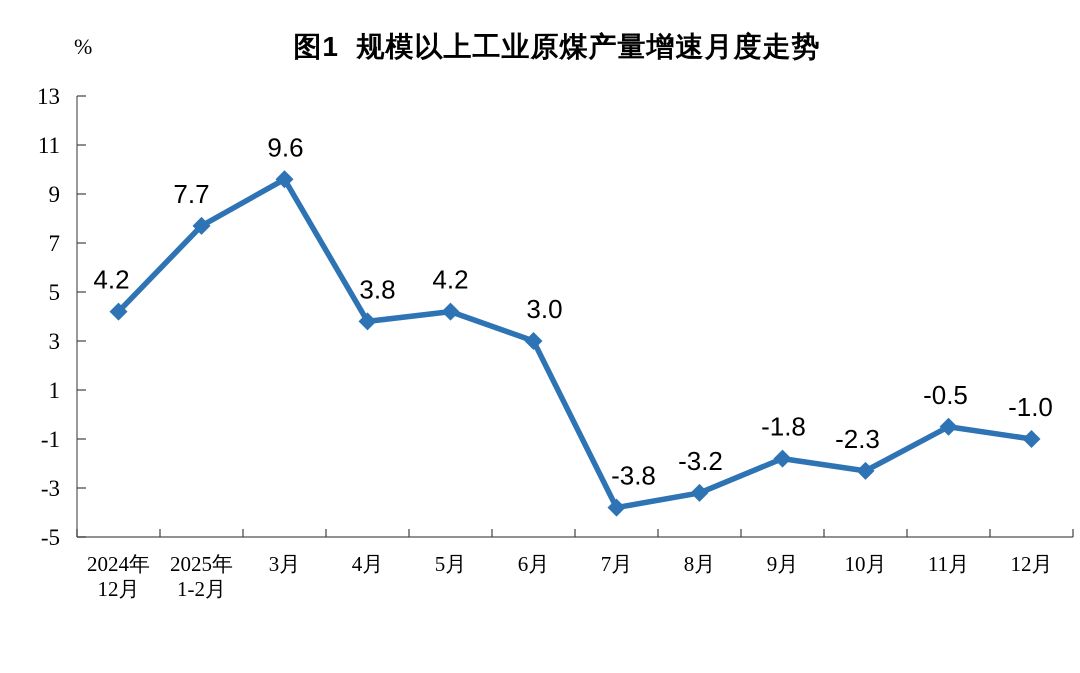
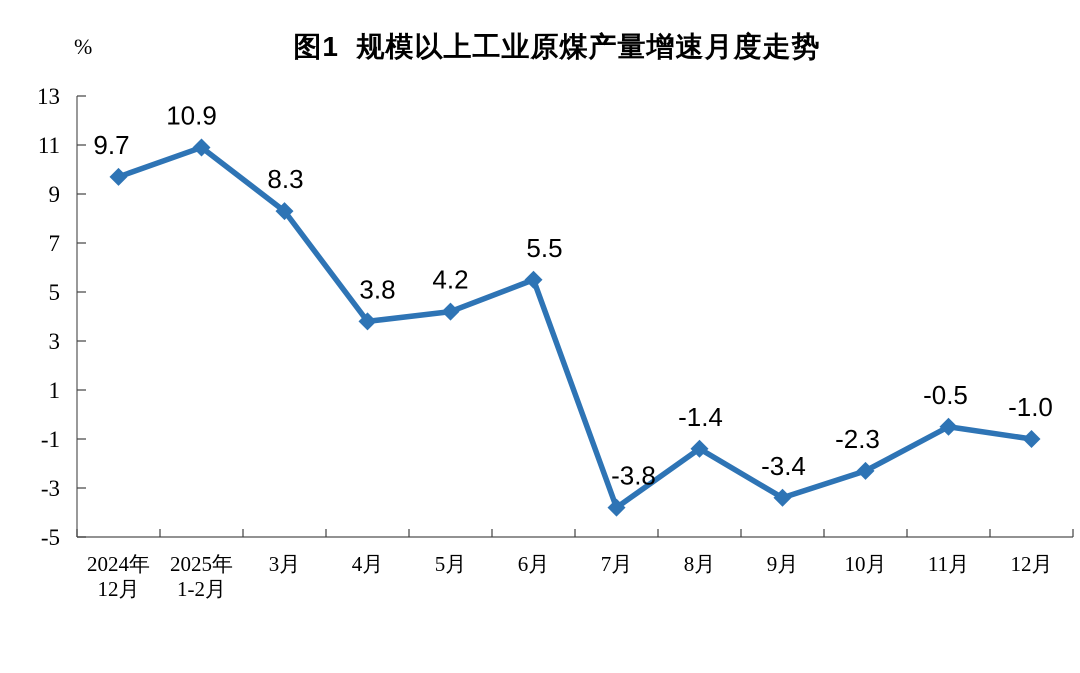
2024年 12月: 4.2 -> 9.7
2025年 1-2月: 7.7 -> 10.9
3月: 9.6 -> 8.3
6月: 3.0 -> 5.5
8月: -3.2 -> -1.4
9月: -1.8 -> -3.4
